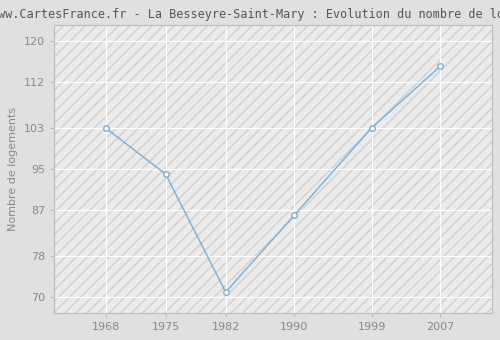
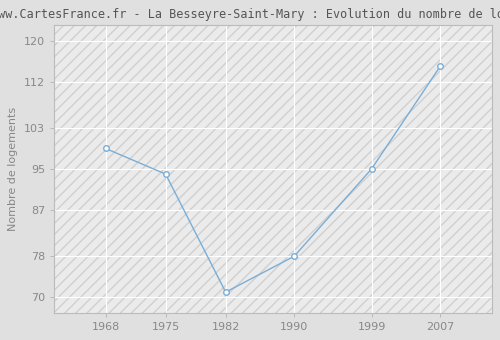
1968: 103 -> 99
1990: 86 -> 78
1999: 103 -> 95
